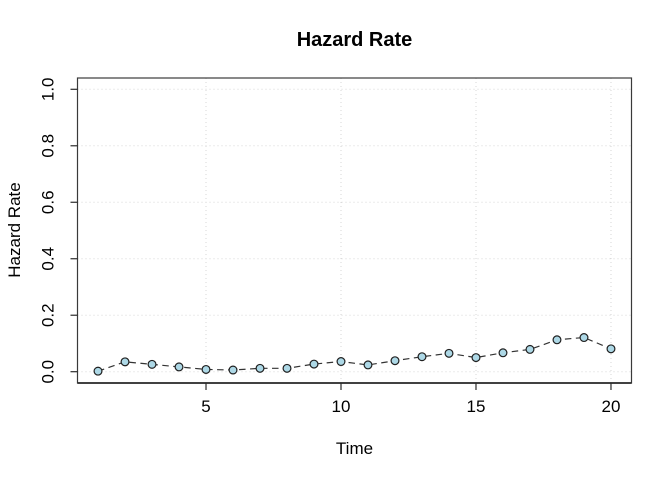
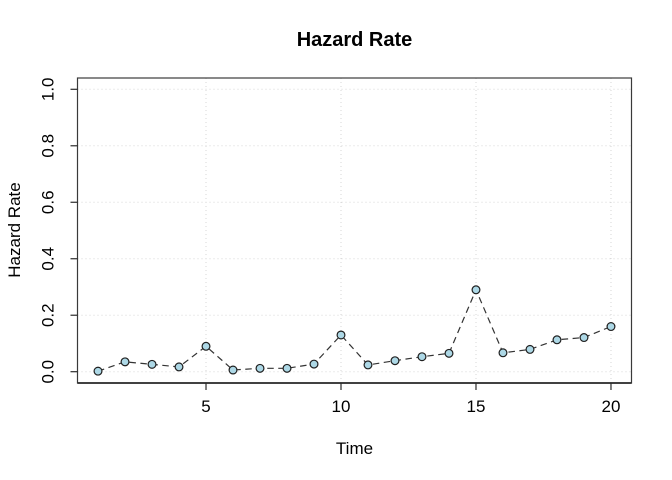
5: 0.01 -> 0.09
10: 0.04 -> 0.13
15: 0.05 -> 0.29
20: 0.08 -> 0.16
